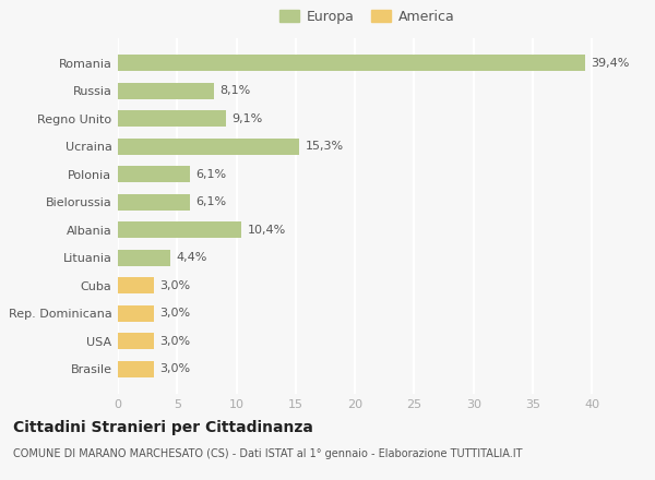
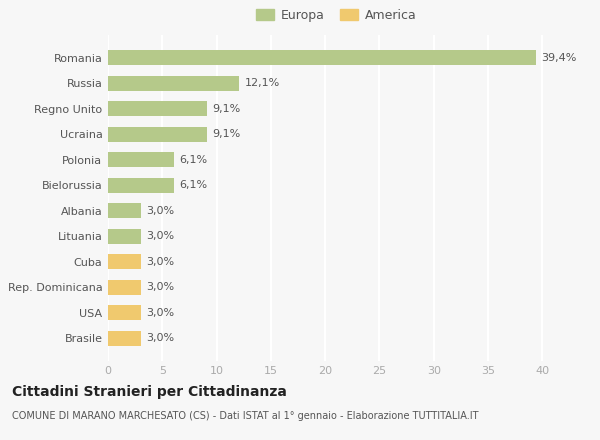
Russia: 8,1% -> 12,1%
Ucraina: 15,3% -> 9,1%
Albania: 10,4% -> 3,0%
Lituania: 4,4% -> 3,0%
